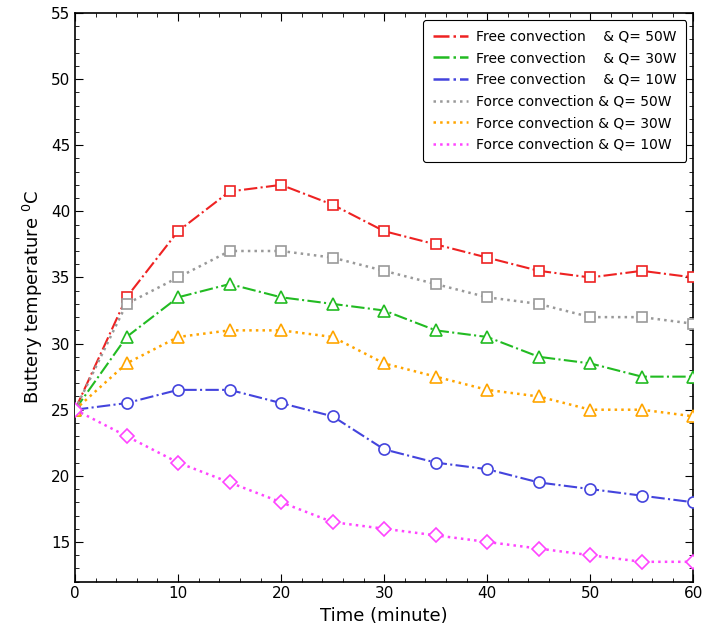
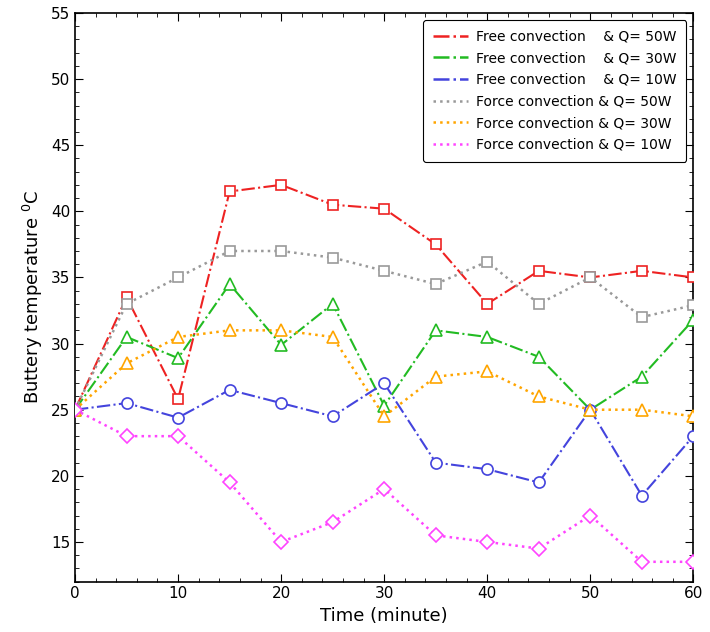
Free convection & Q= 50W/10: 38.5 -> 25.8
Free convection & Q= 30W/10: 33.5 -> 28.9
Free convection & Q= 10W/10: 26.5 -> 24.4
Force convection & Q= 10W/10: 21.0 -> 23.0
Free convection & Q= 30W/20: 33.5 -> 29.9
Force convection & Q= 10W/20: 18.0 -> 15.0
Free convection & Q= 50W/30: 38.5 -> 40.2
Free convection & Q= 30W/30: 32.5 -> 25.3
Free convection & Q= 10W/30: 22.0 -> 27.0
Force convection & Q= 30W/30: 28.5 -> 24.5
Force convection & Q= 10W/30: 16.0 -> 19.0
Free convection & Q= 50W/40: 36.5 -> 33.0
Force convection & Q= 50W/40: 33.5 -> 36.2
Force convection & Q= 30W/40: 26.5 -> 27.9
Free convection & Q= 30W/50: 28.5 -> 25.0
Free convection & Q= 10W/50: 19.0 -> 25.0
Force convection & Q= 50W/50: 32.0 -> 35.0
Force convection & Q= 10W/50: 14.0 -> 17.0
Free convection & Q= 30W/60: 27.5 -> 31.8
Free convection & Q= 10W/60: 18.0 -> 23.0
Force convection & Q= 50W/60: 31.5 -> 32.9
